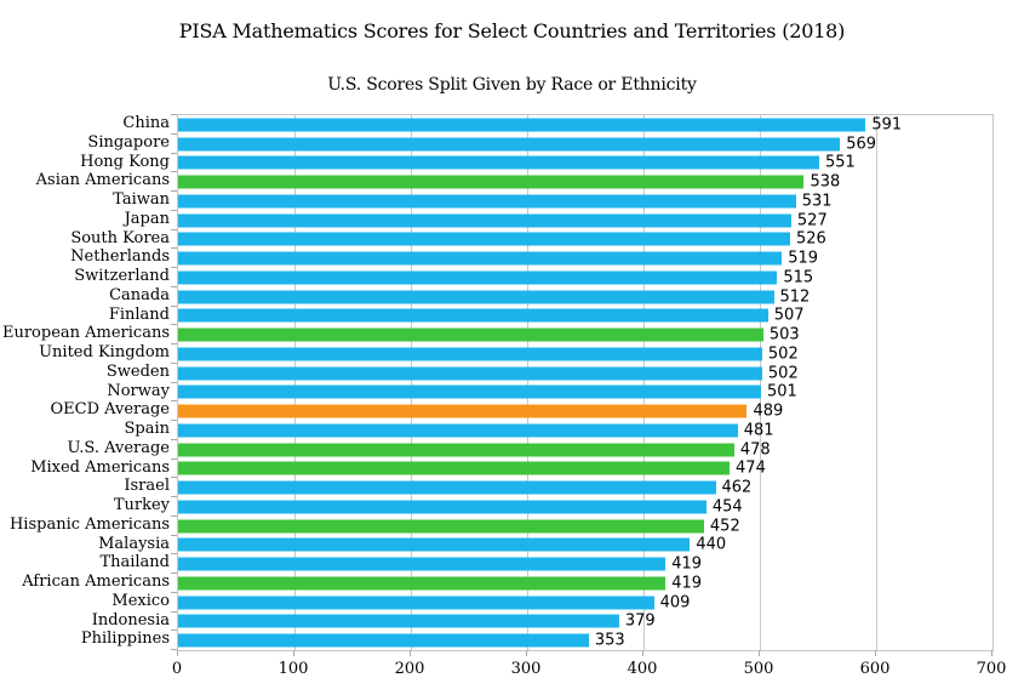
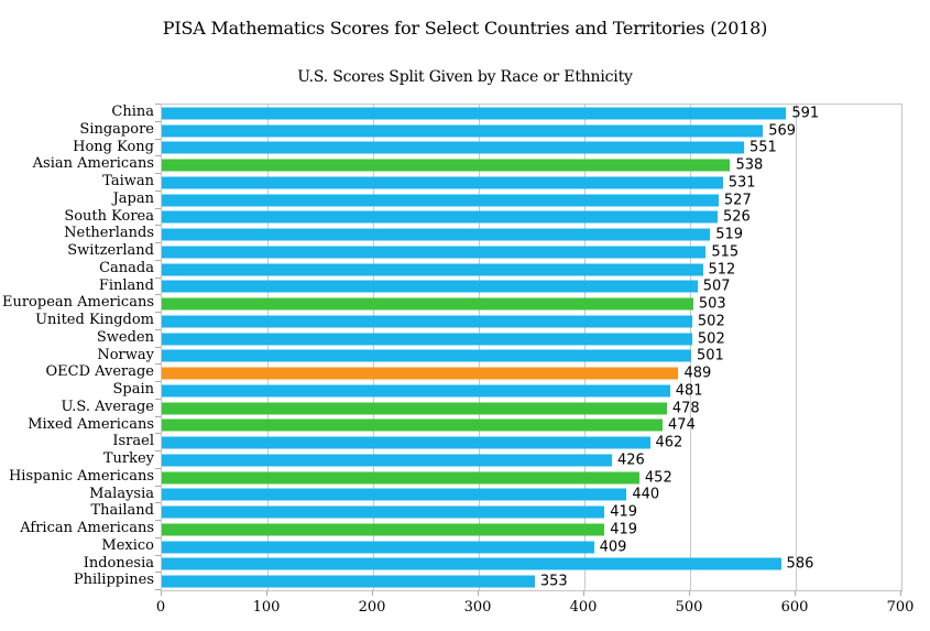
Turkey: 454 -> 426
Indonesia: 379 -> 586
